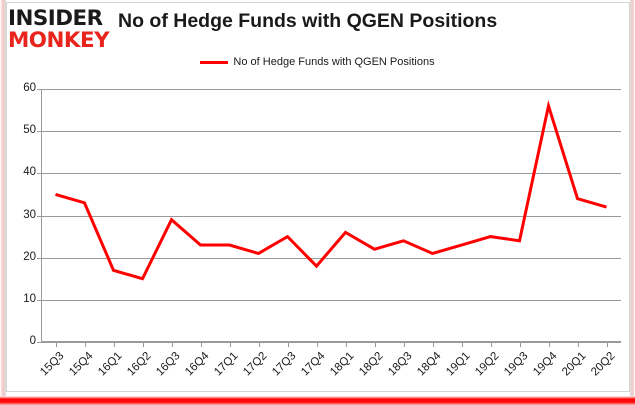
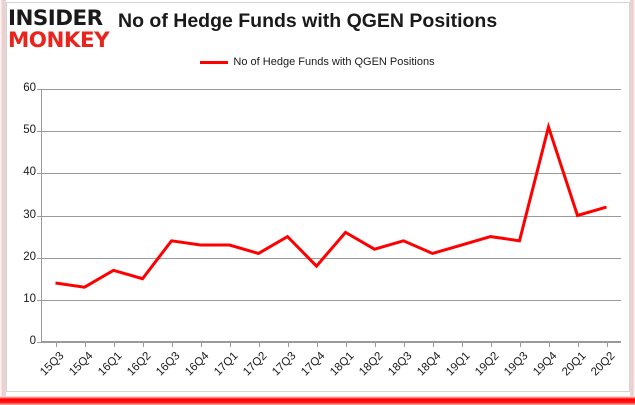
15Q3: 35 -> 14
15Q4: 33 -> 13
16Q3: 29 -> 24
19Q4: 56 -> 51
20Q1: 34 -> 30
